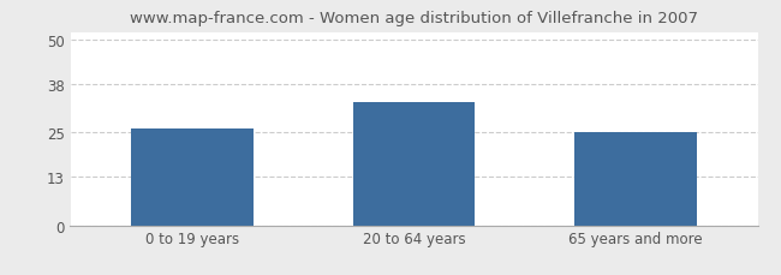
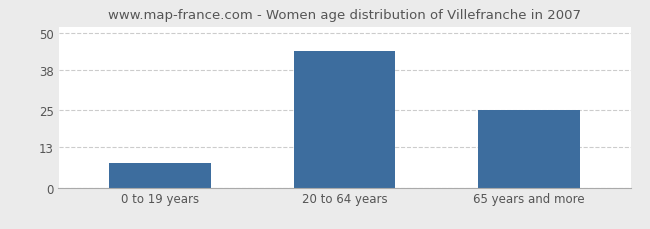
0 to 19 years: 26 -> 8
20 to 64 years: 33 -> 44
